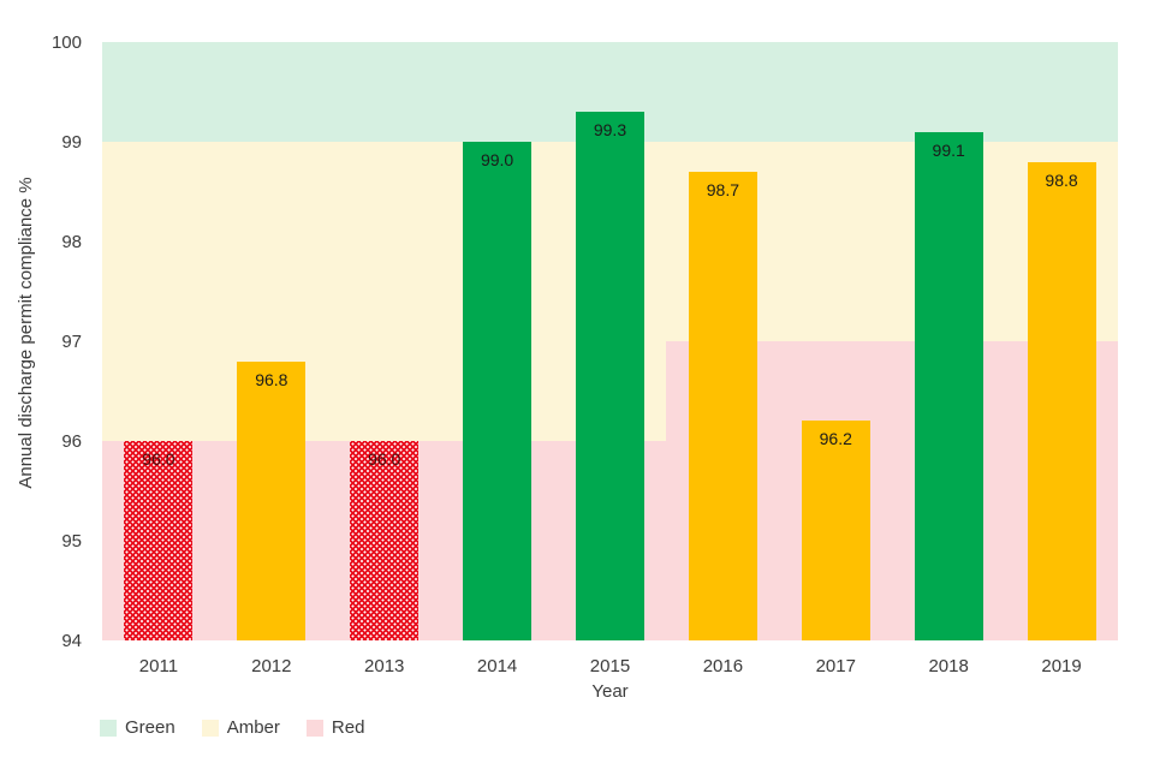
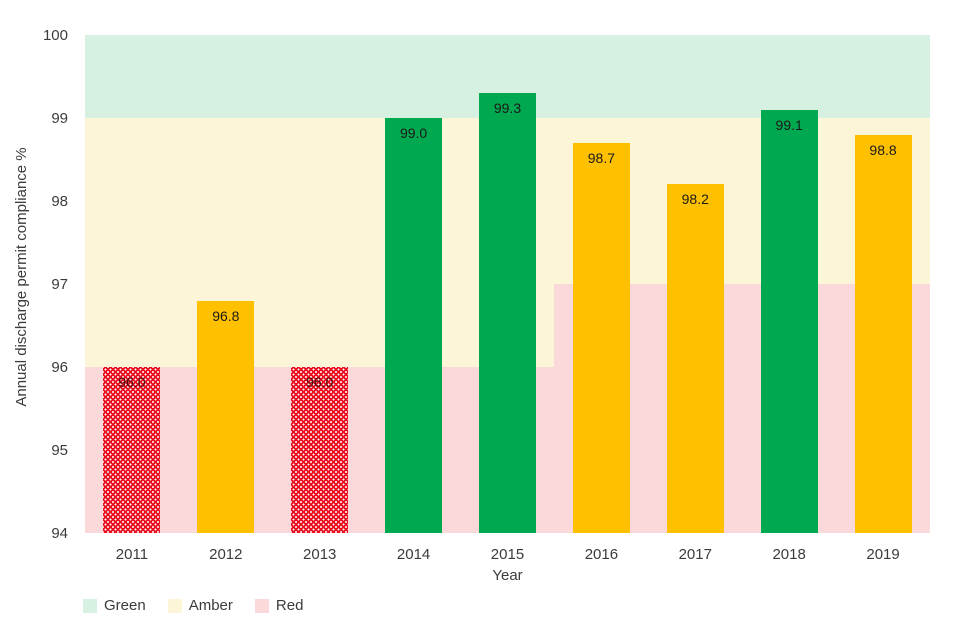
2017: 96.2 -> 98.2
